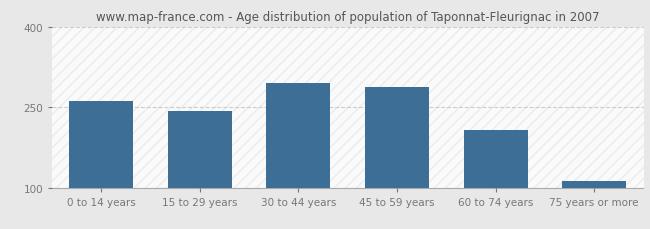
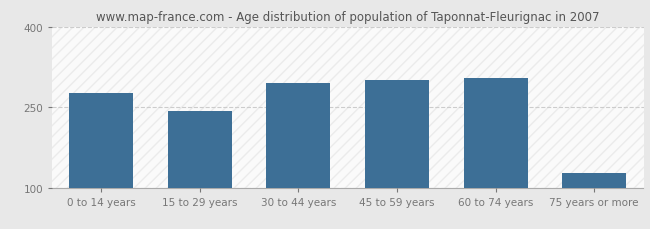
0 to 14 years: 262 -> 276
45 to 59 years: 288 -> 300
60 to 74 years: 208 -> 304
75 years or more: 113 -> 128
